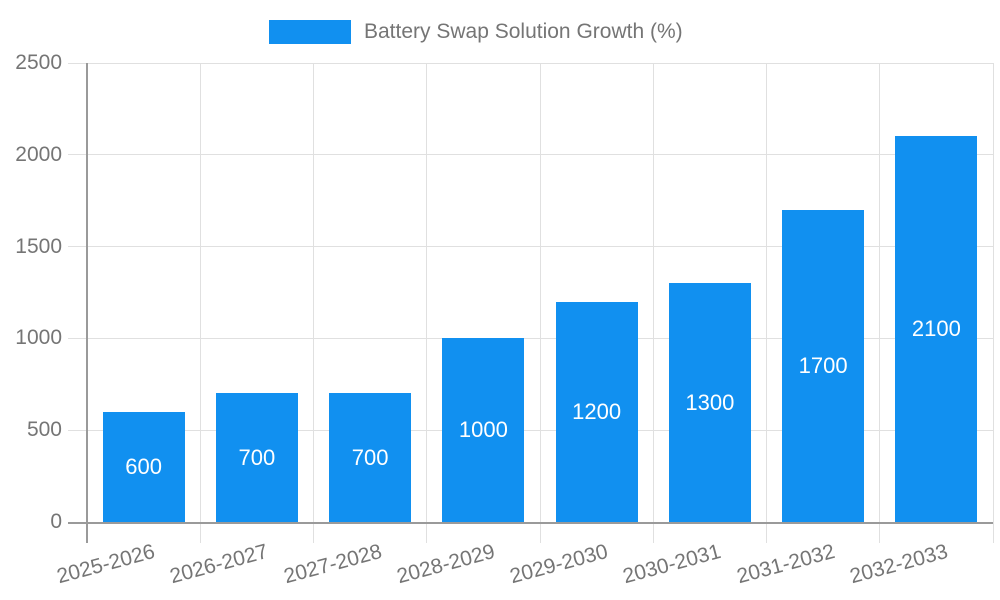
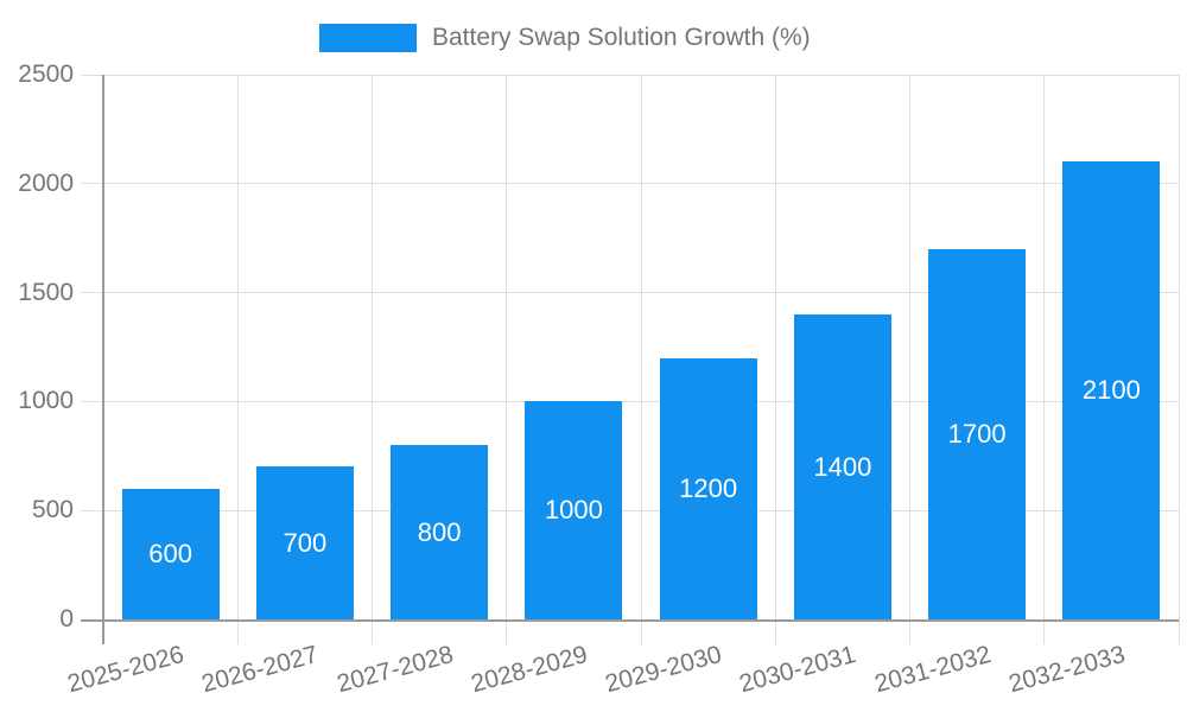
2027-2028: 700 -> 800
2030-2031: 1300 -> 1400
